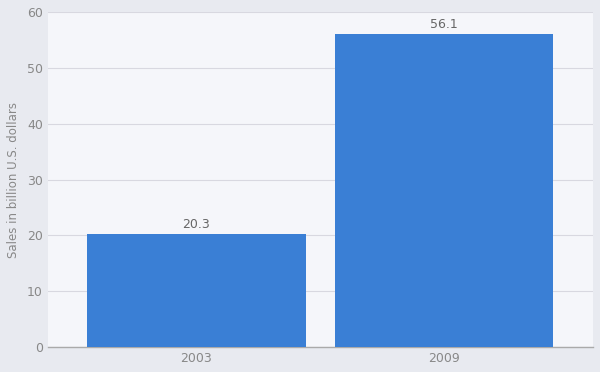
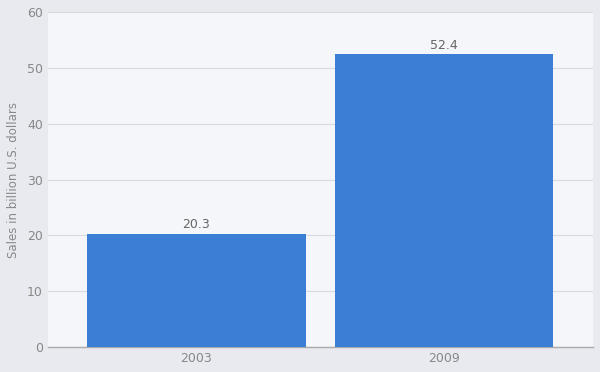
2009: 56.1 -> 52.4
